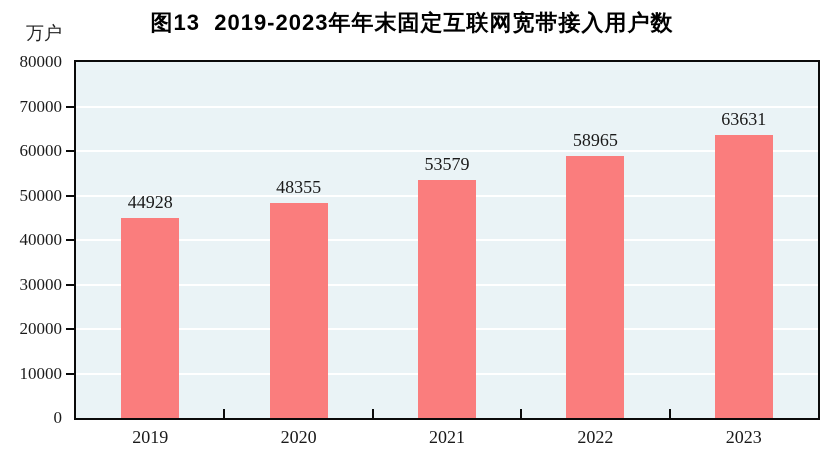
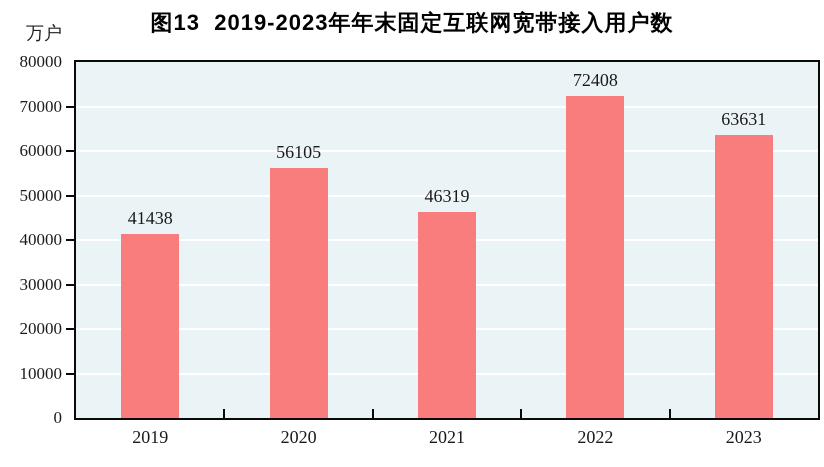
2019: 44928 -> 41438
2020: 48355 -> 56105
2021: 53579 -> 46319
2022: 58965 -> 72408
